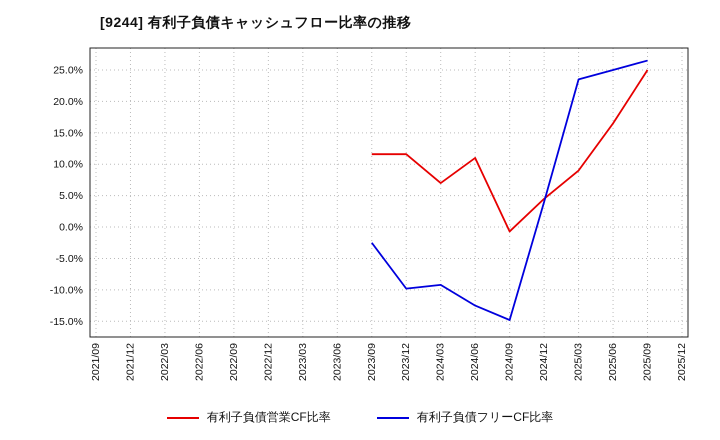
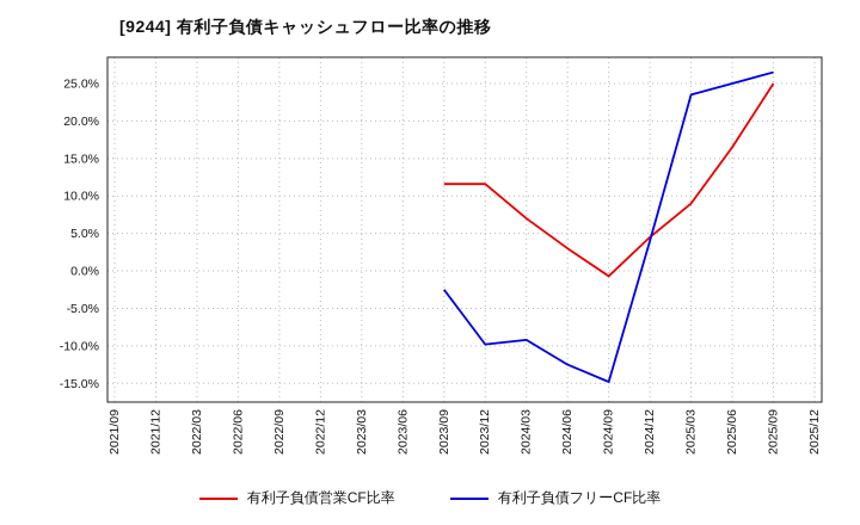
有利子負債営業CF比率/2024/06: 11% -> 3%
